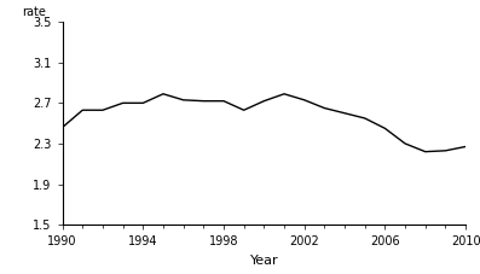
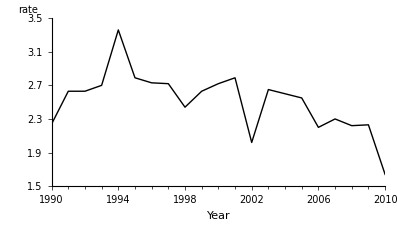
1990: 2.46 -> 2.24
1994: 2.70 -> 3.36
1998: 2.72 -> 2.44
2002: 2.73 -> 2.02
2006: 2.45 -> 2.20
2010: 2.27 -> 1.64
